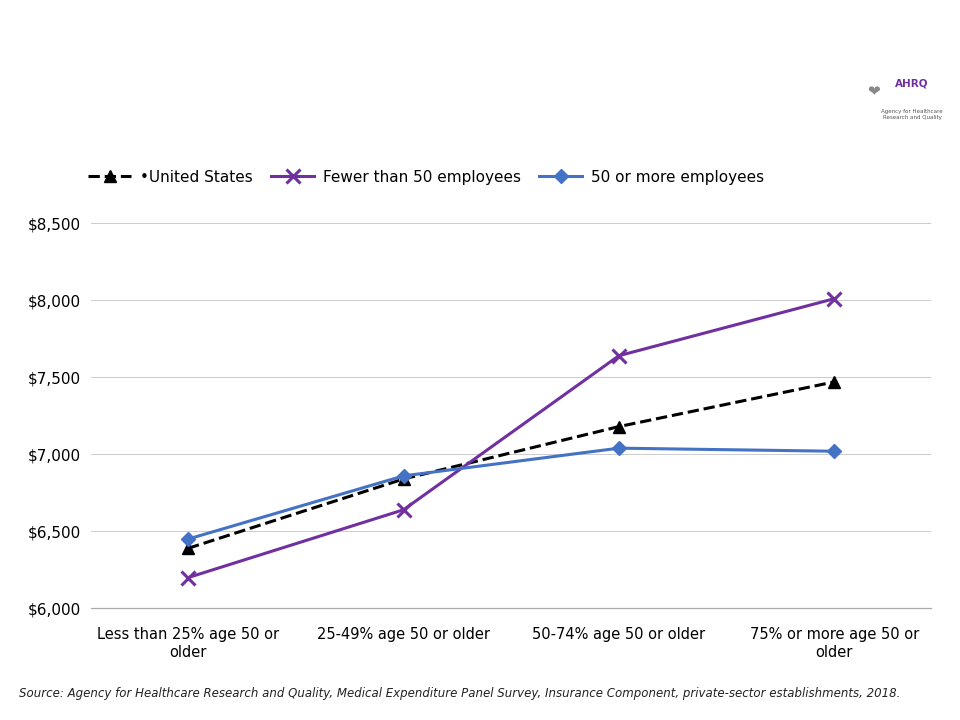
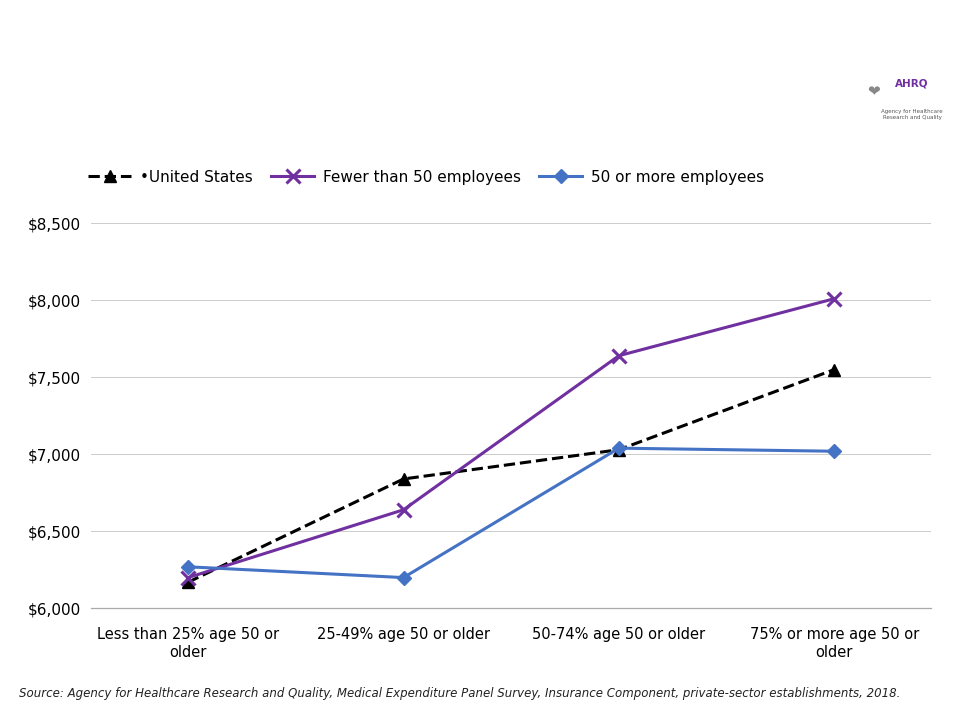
•United States/Less than 25% age 50 or older: $6,390 -> $6,170
50 or more employees/Less than 25% age 50 or older: $6,450 -> $6,270
50 or more employees/25-49% age 50 or older: $6,860 -> $6,200
•United States/50-74% age 50 or older: $7,180 -> $7,030
•United States/75% or more age 50 or older: $7,470 -> $7,550
